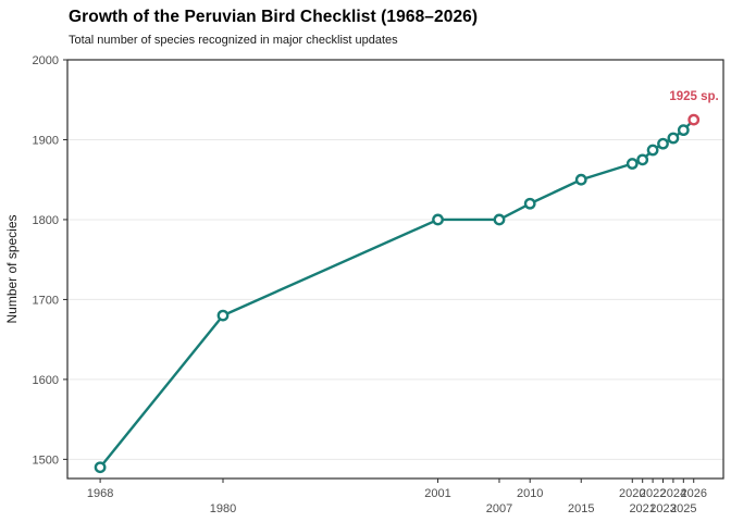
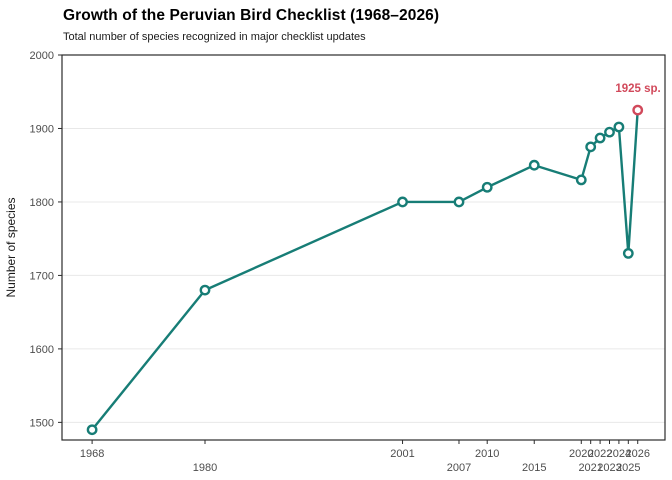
2020: 1870 -> 1830
2025: 1910 -> 1730
